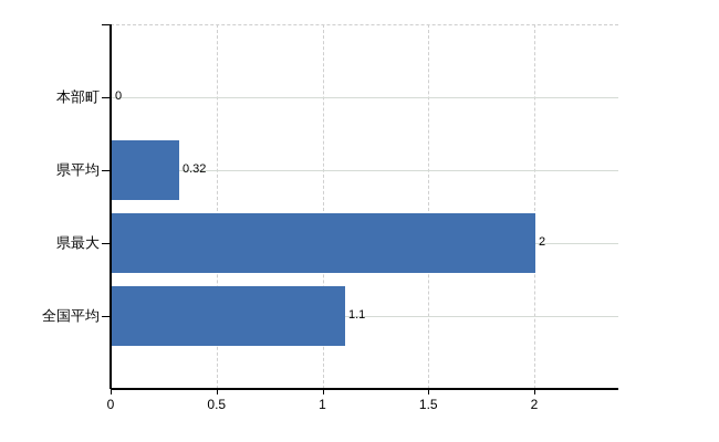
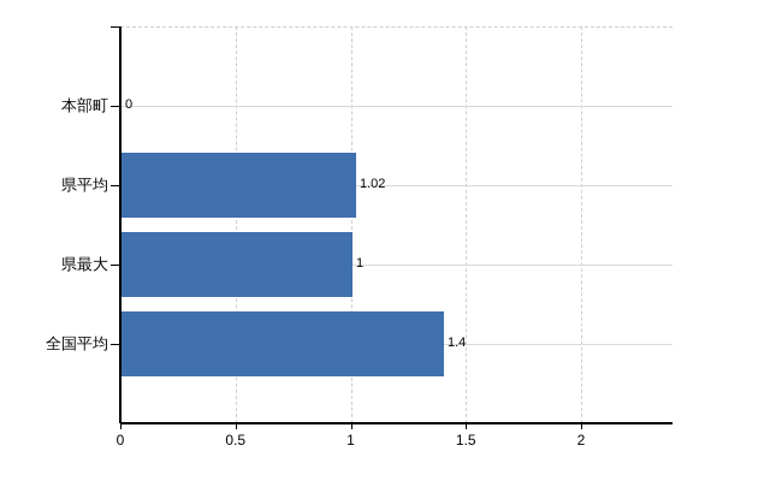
県平均: 0.32 -> 1.02
県最大: 2 -> 1
全国平均: 1.1 -> 1.4
